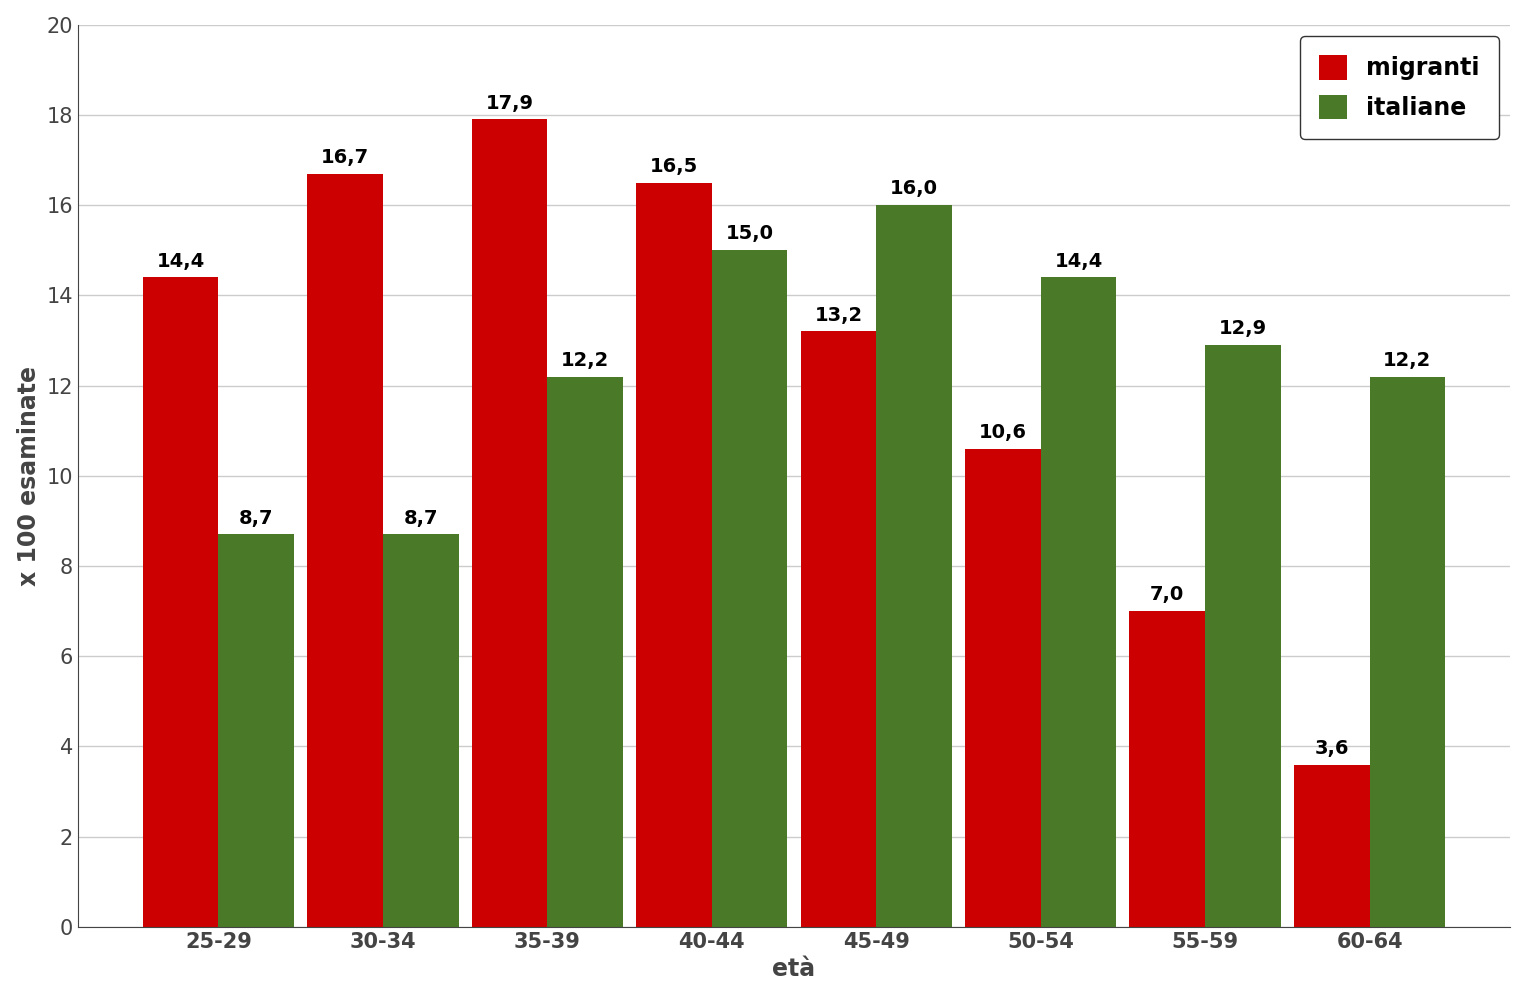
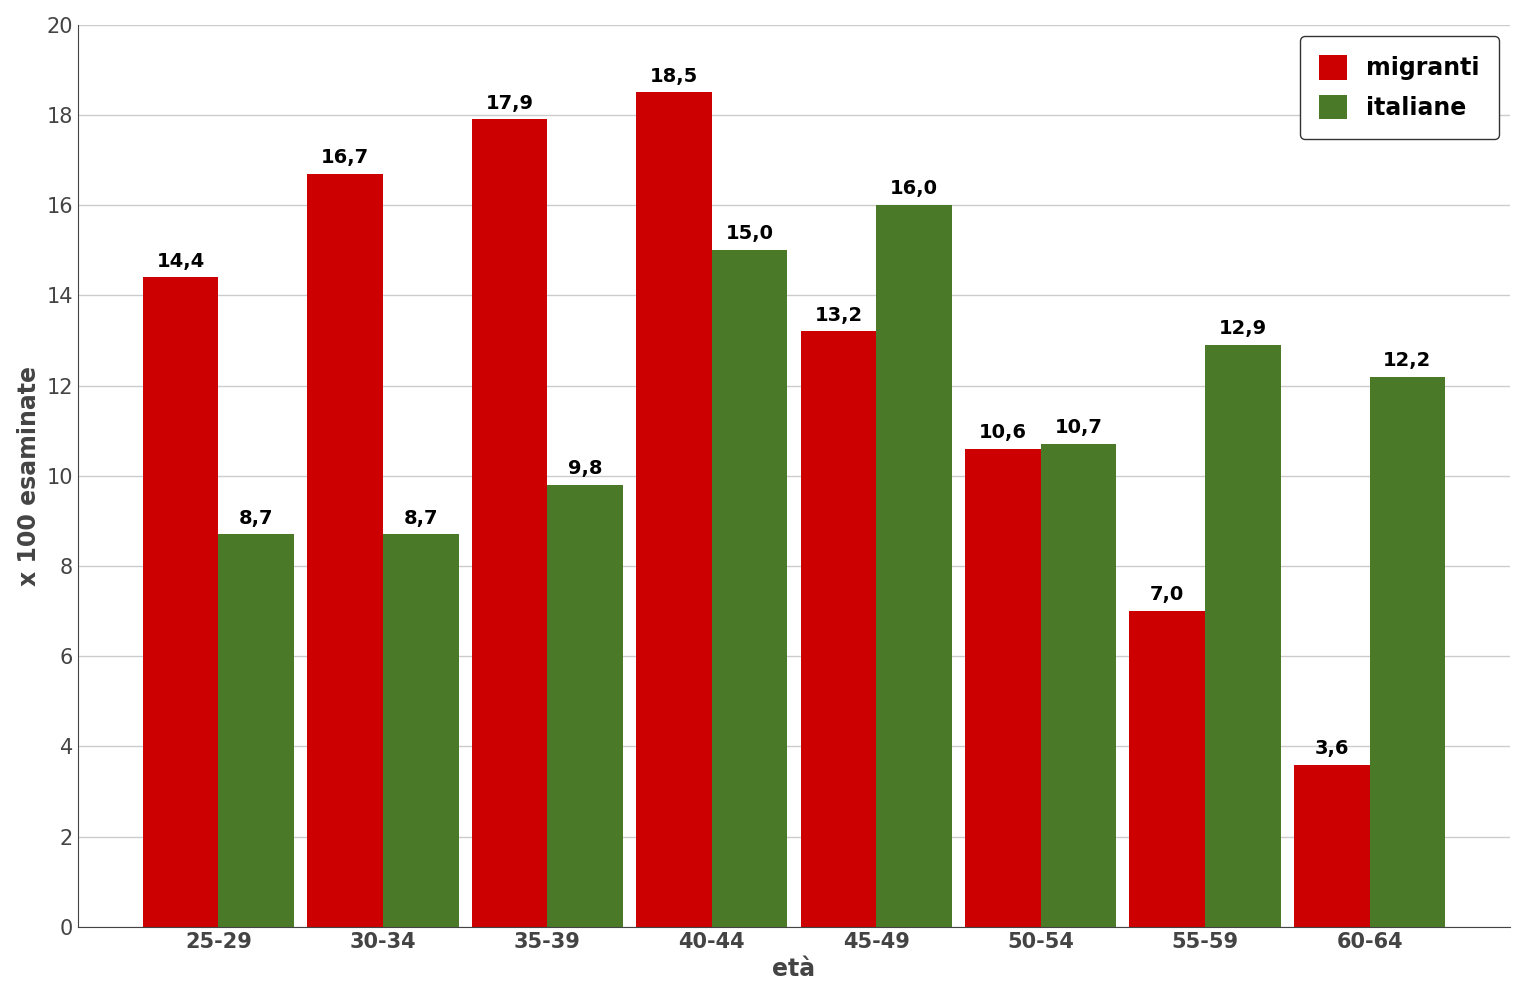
italiane/35-39: 12,2 -> 9,8
migranti/40-44: 16,5 -> 18,5
italiane/50-54: 14,4 -> 10,7
